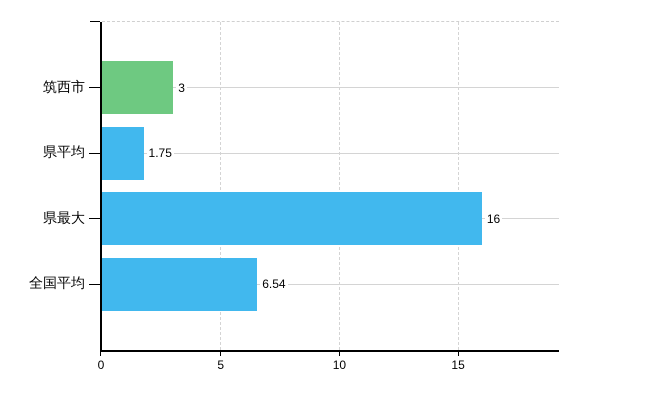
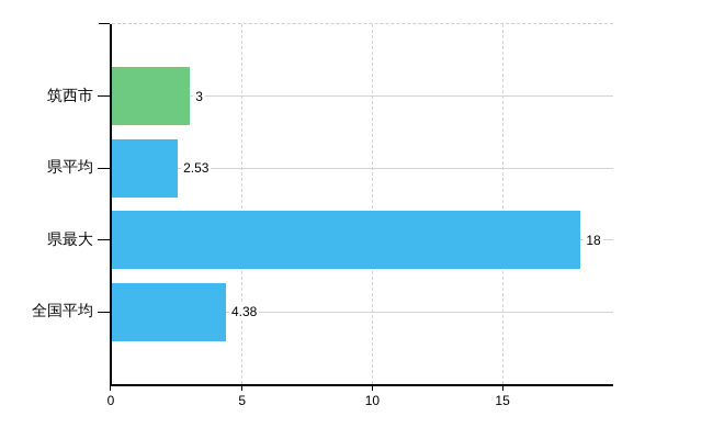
県平均: 1.75 -> 2.53
県最大: 16 -> 18
全国平均: 6.54 -> 4.38
